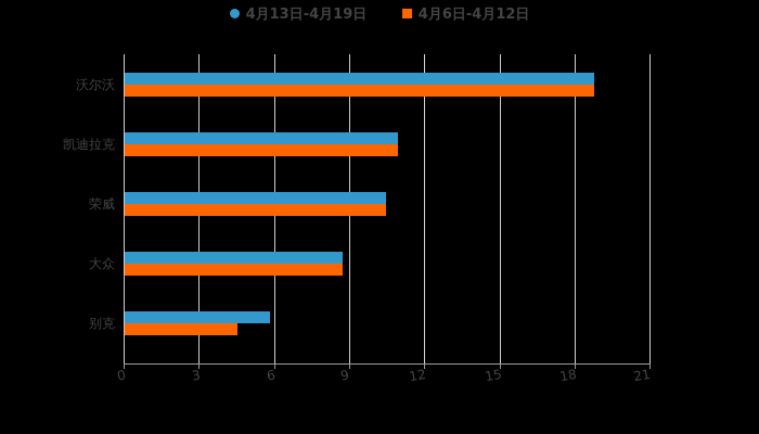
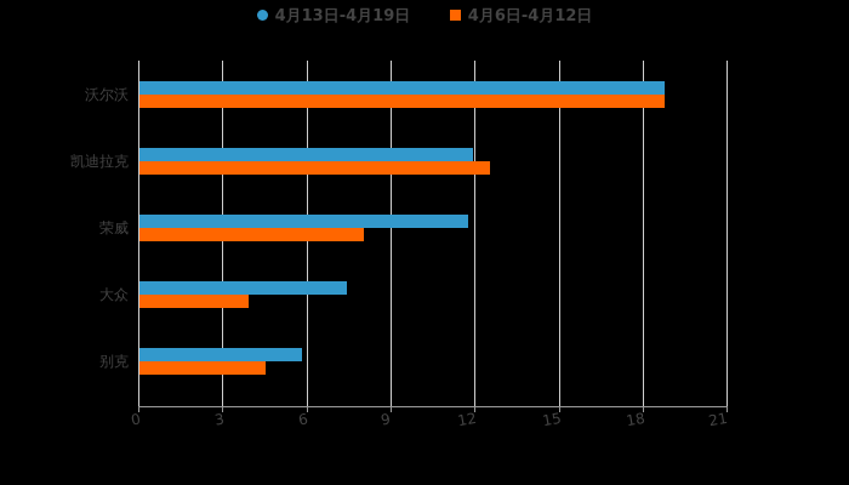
4月13日-4月19日/凯迪拉克: 10.9 -> 11.9
4月6日-4月12日/凯迪拉克: 10.9 -> 12.5
4月13日-4月19日/荣威: 10.4 -> 11.7
4月6日-4月12日/荣威: 10.4 -> 8.0
4月13日-4月19日/大众: 8.7 -> 7.4
4月6日-4月12日/大众: 8.7 -> 3.9
